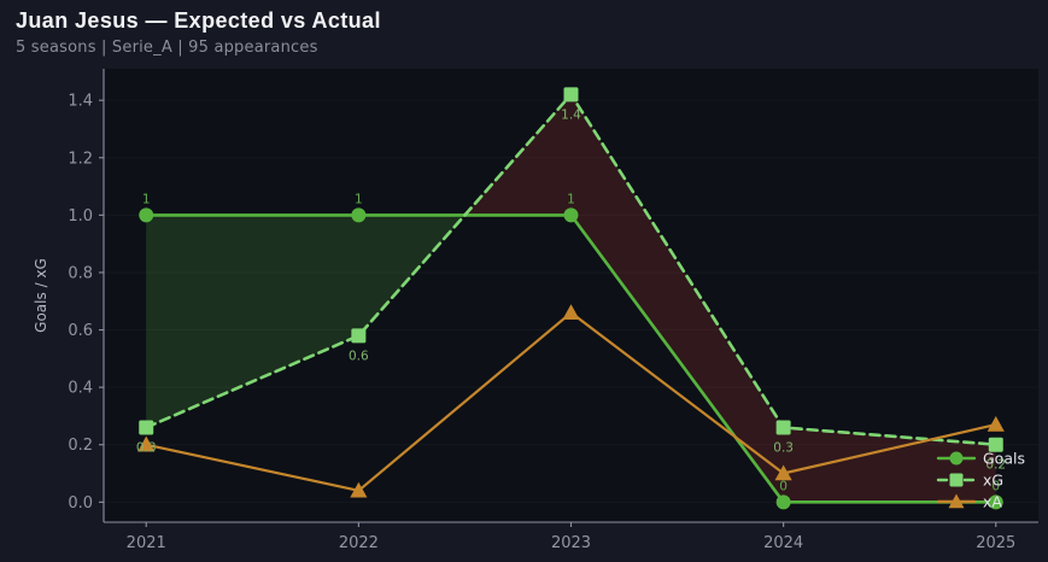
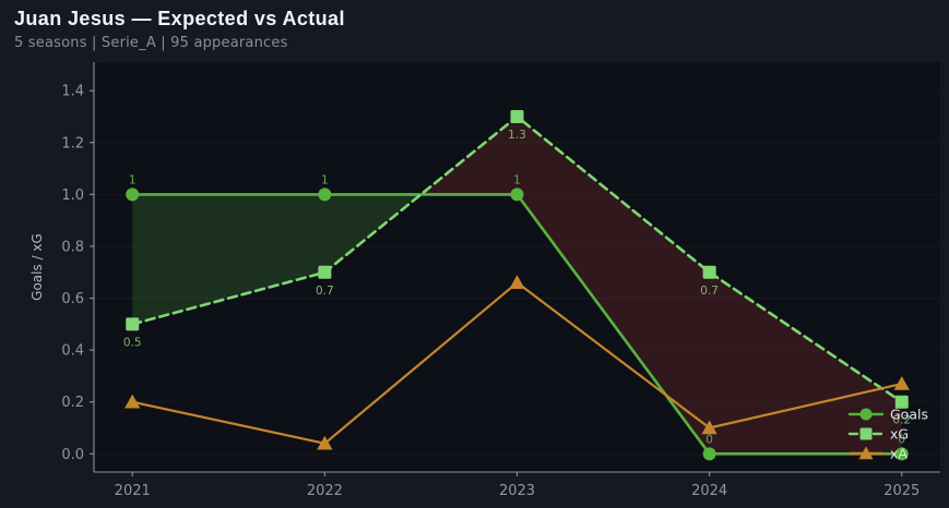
xG/2021: 0.3 -> 0.5
xG/2022: 0.6 -> 0.7
xG/2023: 1.4 -> 1.3
xG/2024: 0.3 -> 0.7
